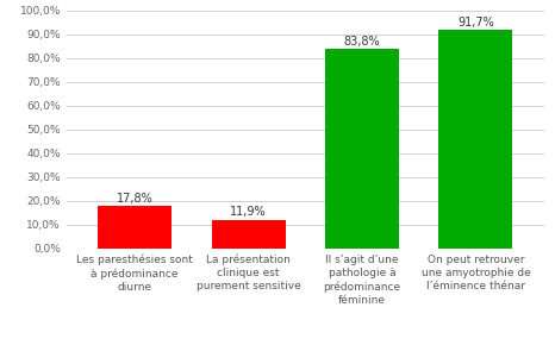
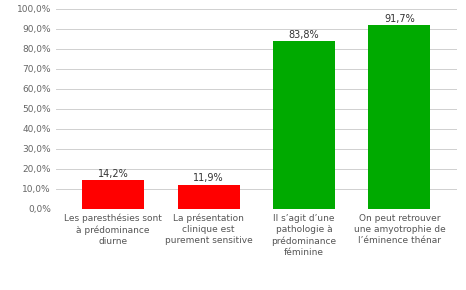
Les paresthésies sont à prédominance diurne: 17,8% -> 14,2%
